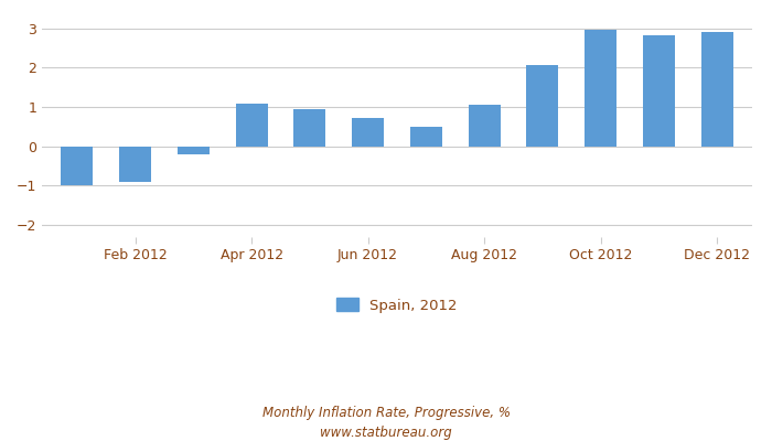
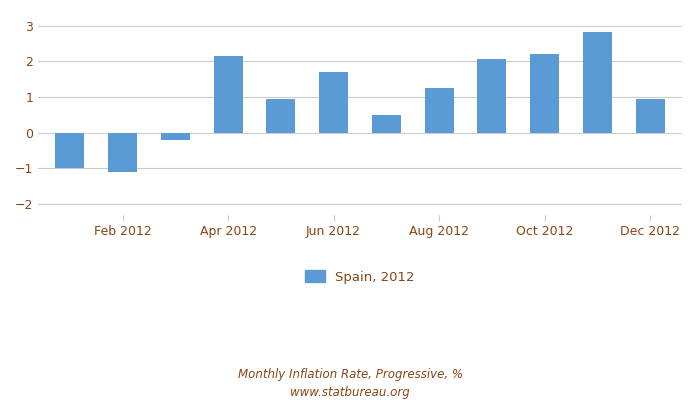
Feb 2012: -0.90 -> -1.10
Apr 2012: 1.08 -> 2.15
Jun 2012: 0.73 -> 1.70
Aug 2012: 1.06 -> 1.25
Oct 2012: 2.95 -> 2.20
Dec 2012: 2.90 -> 0.95
